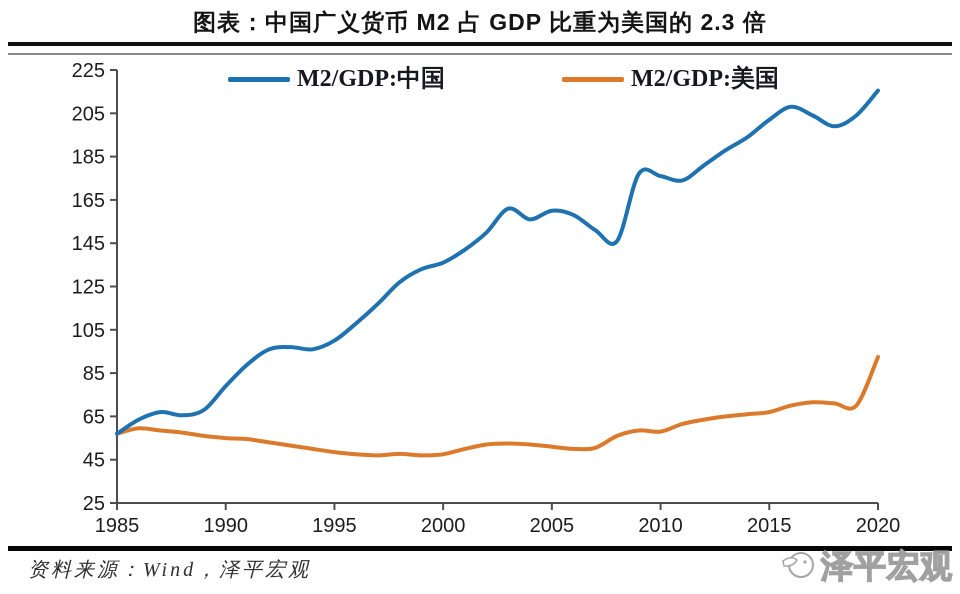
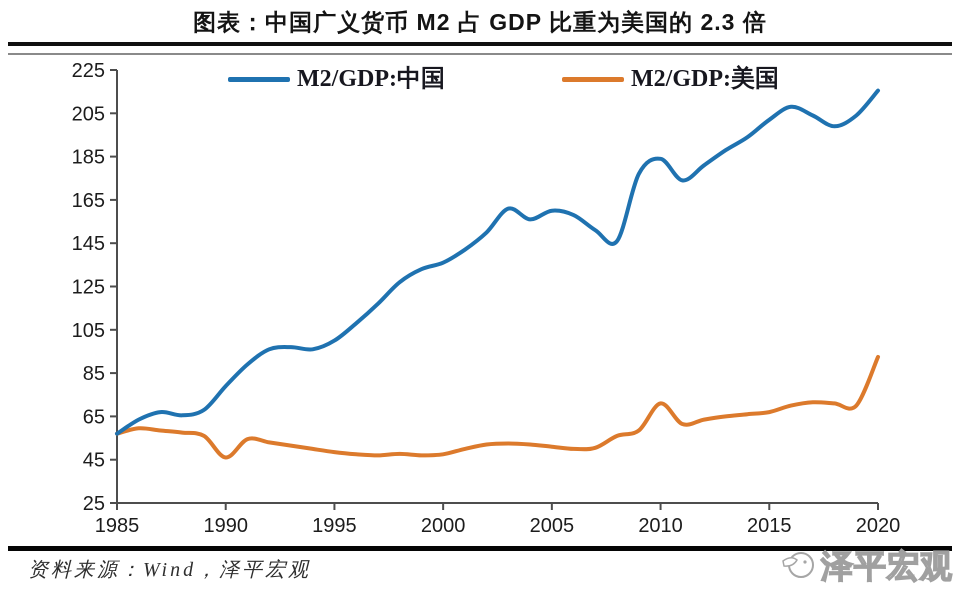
M2/GDP:美国/1990: 55 -> 46
M2/GDP:中国/2010: 176 -> 184
M2/GDP:美国/2010: 58 -> 71
